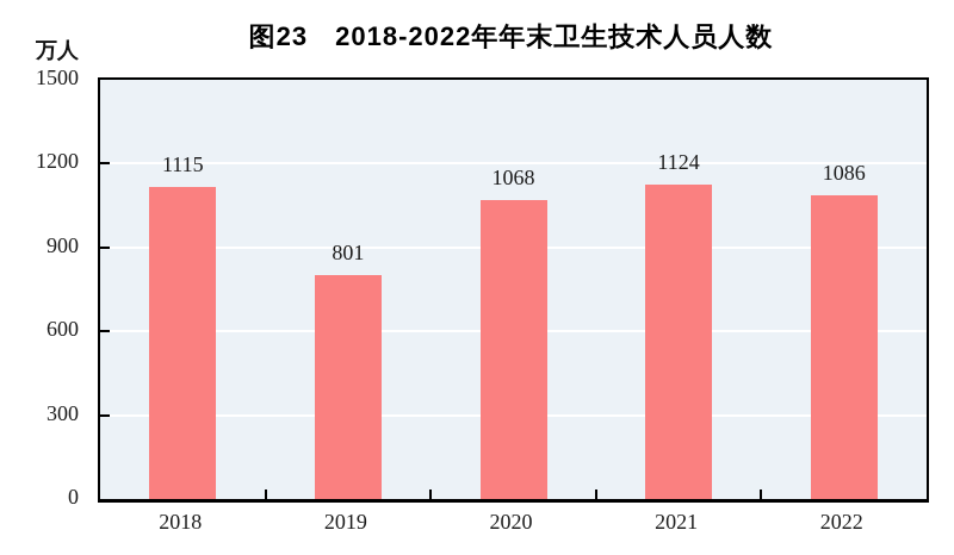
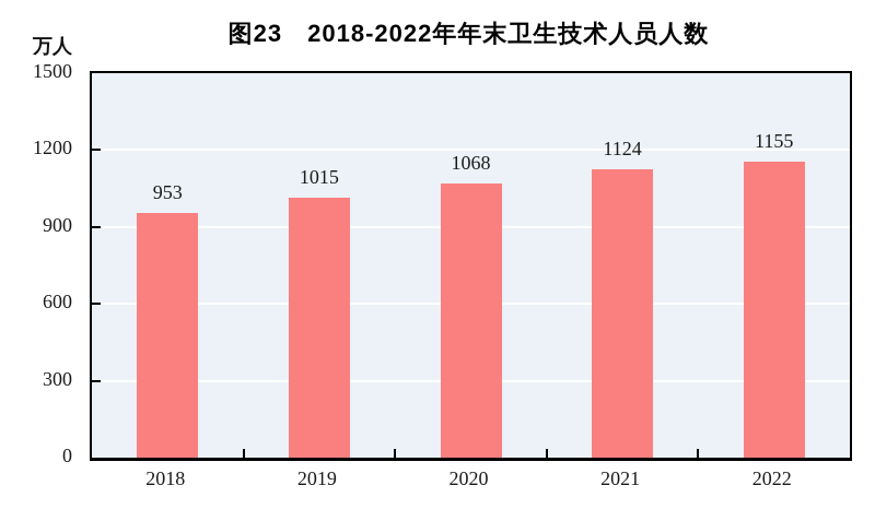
2018: 1115 -> 953
2019: 801 -> 1015
2022: 1086 -> 1155
